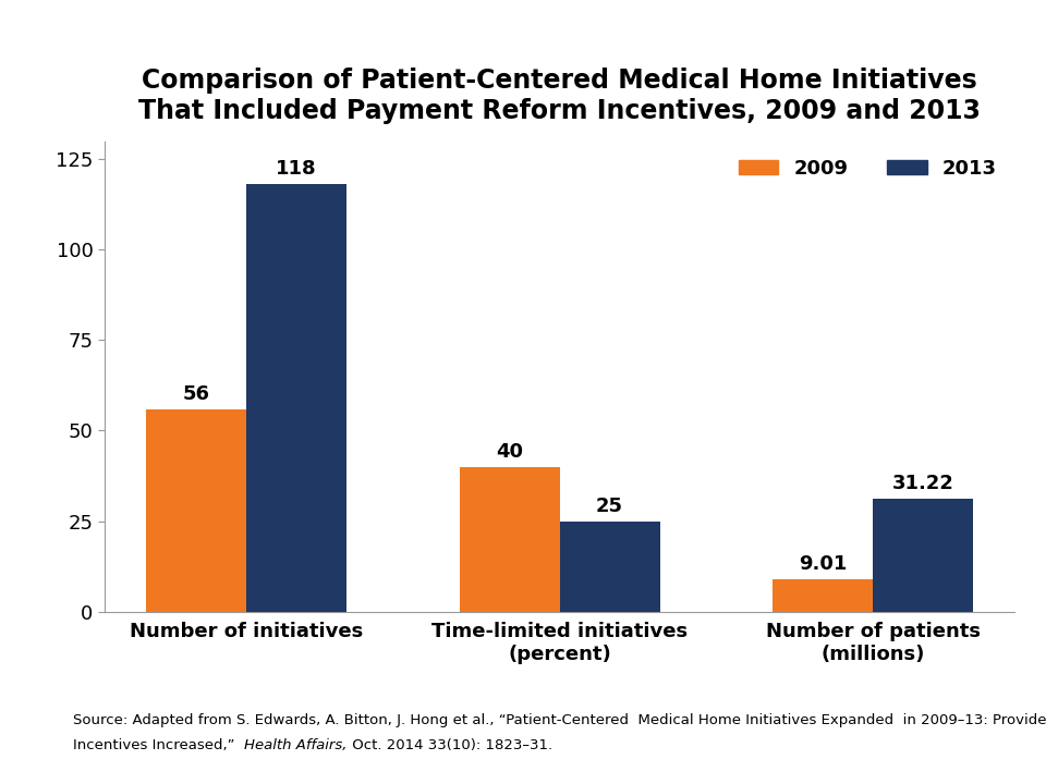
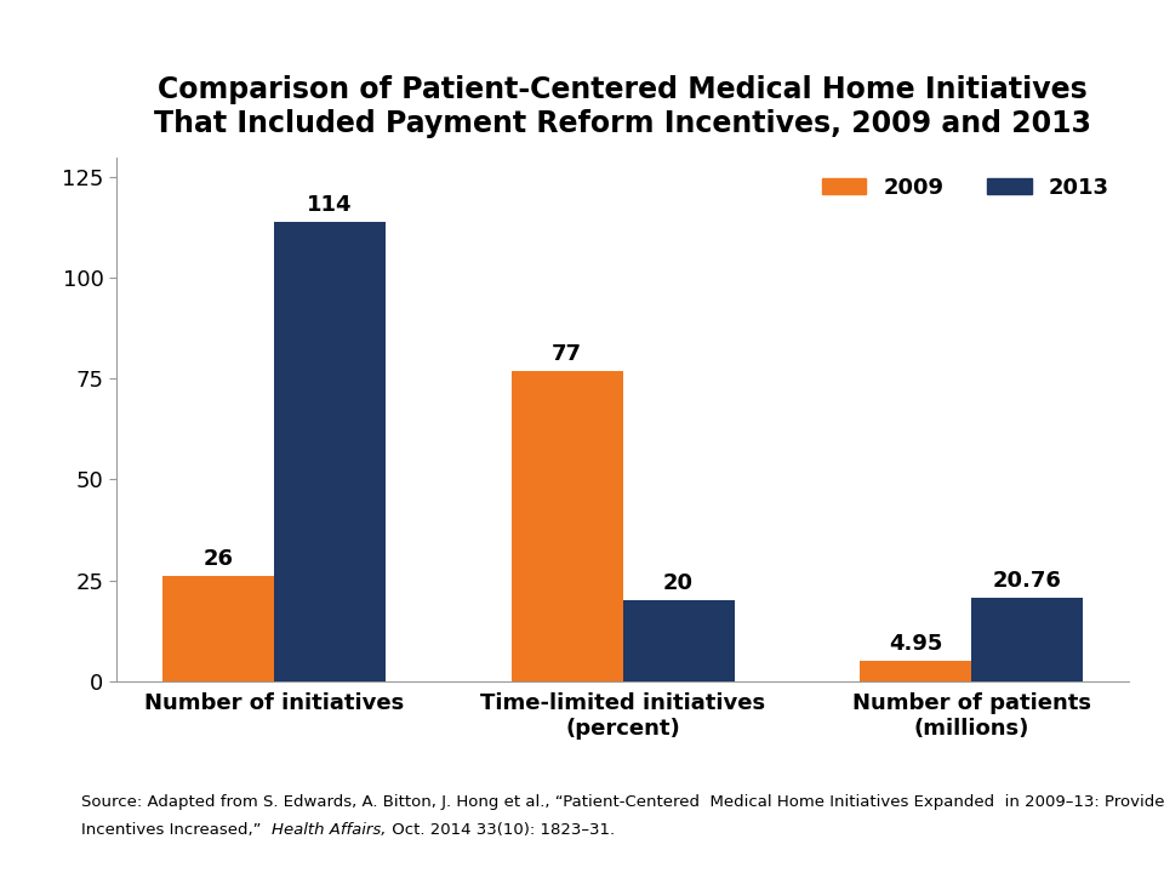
2009/Number of initiatives: 56 -> 26
2013/Number of initiatives: 118 -> 114
2009/Time-limited initiatives (percent): 40 -> 77
2013/Time-limited initiatives (percent): 25 -> 20
2009/Number of patients (millions): 9.01 -> 4.95
2013/Number of patients (millions): 31.22 -> 20.76
